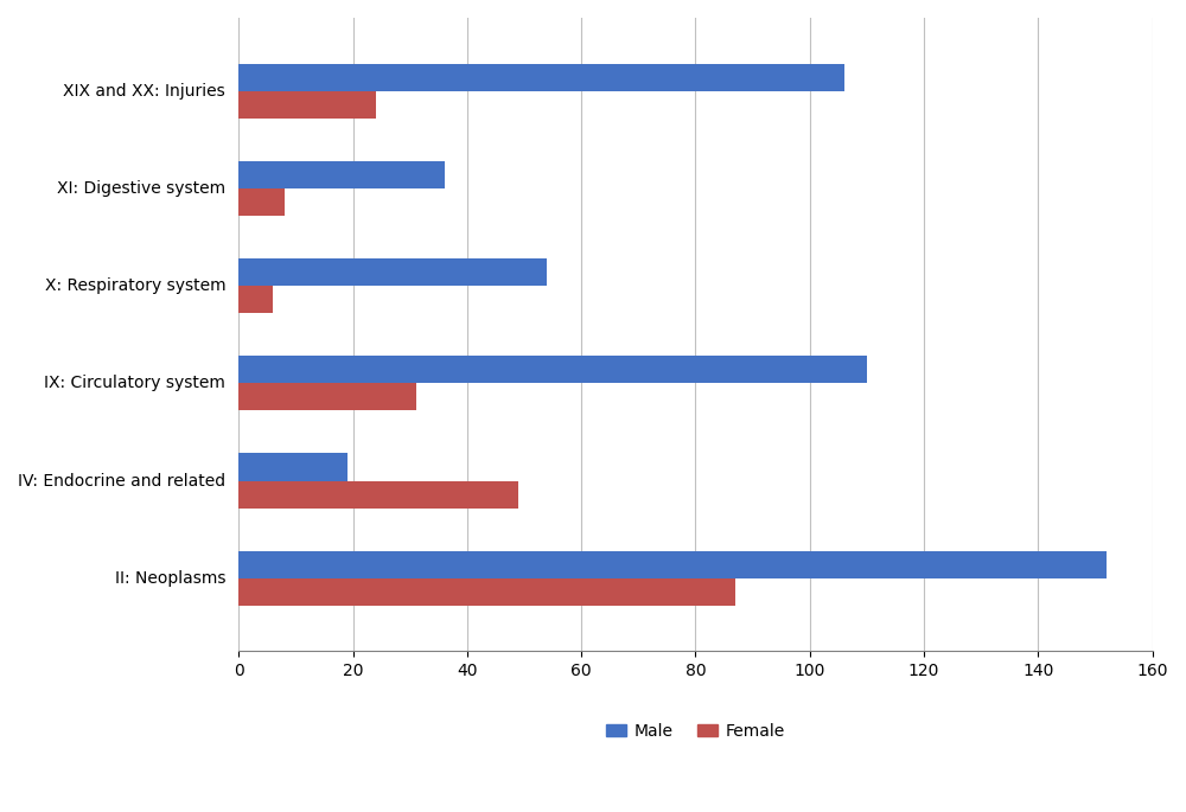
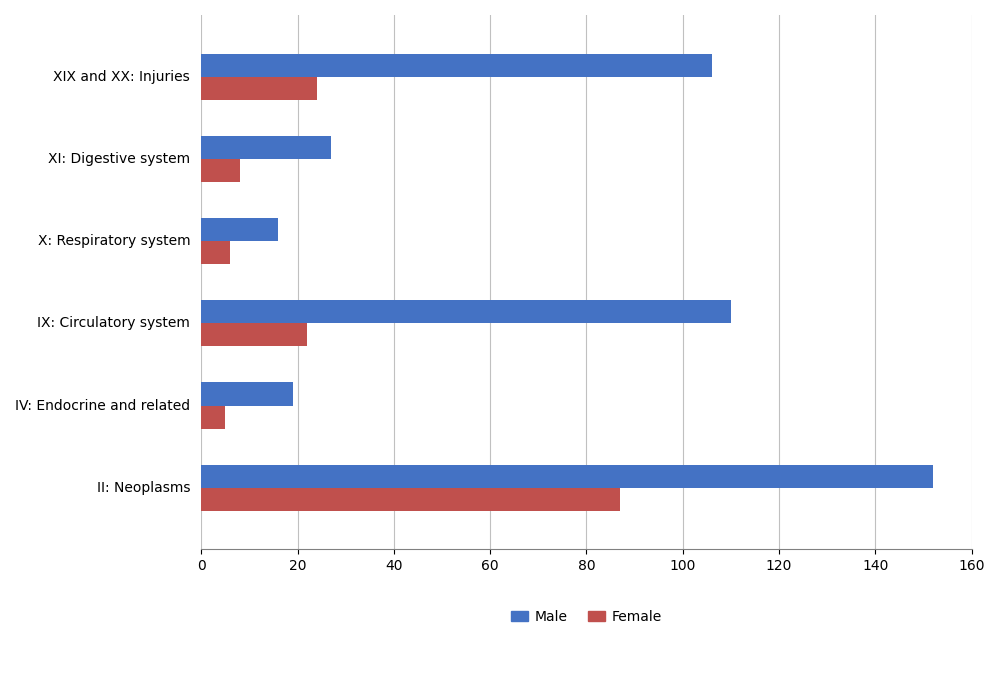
Male/XI: Digestive system: 36 -> 27
Male/X: Respiratory system: 54 -> 16
Female/IX: Circulatory system: 31 -> 22
Female/IV: Endocrine and related: 49 -> 5
